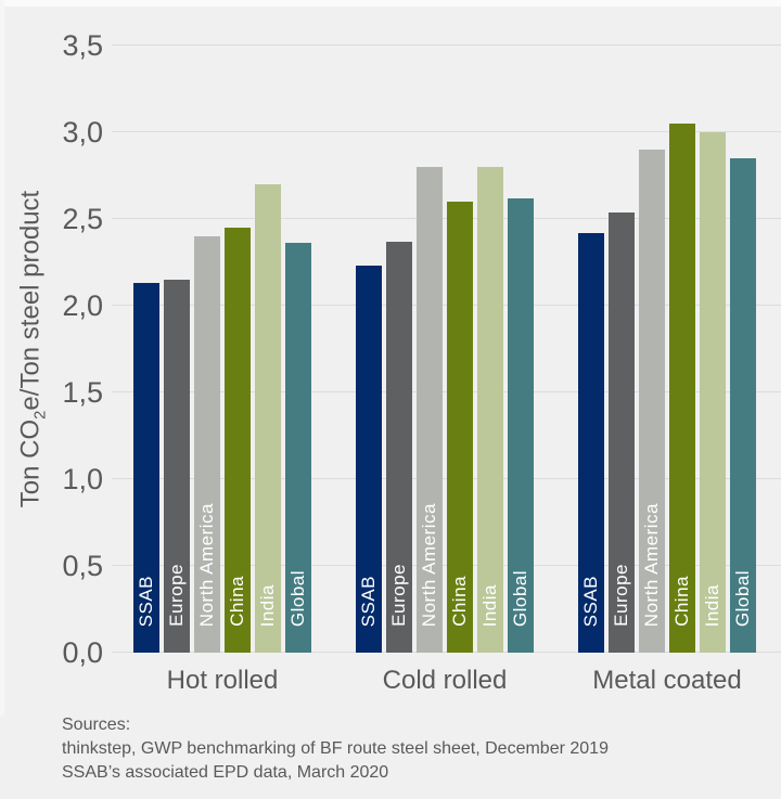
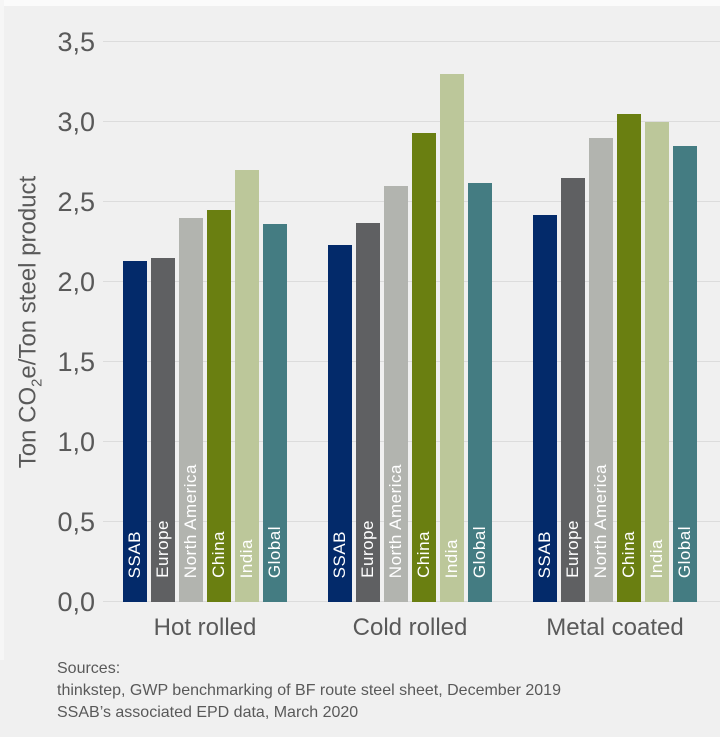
North America/Cold rolled: 2,8 -> 2,6
China/Cold rolled: 2,60 -> 2,93
India/Cold rolled: 2,8 -> 3,3
Europe/Metal coated: 2,54 -> 2,65
